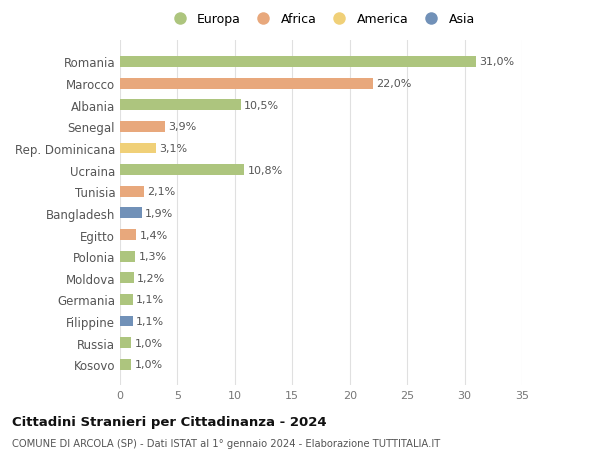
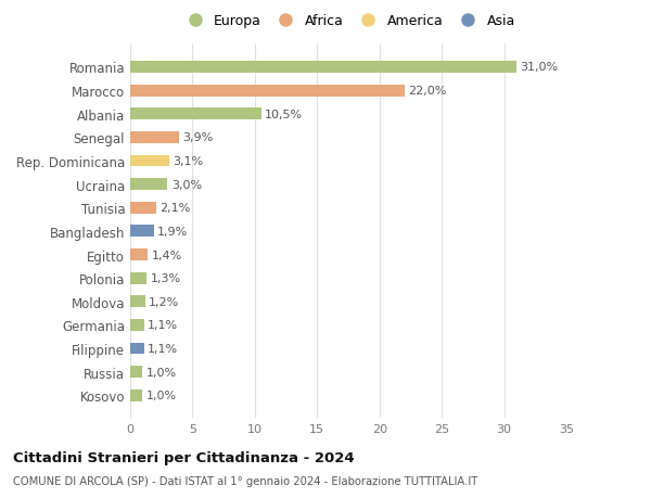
Ucraina: 10,8% -> 3,0%
